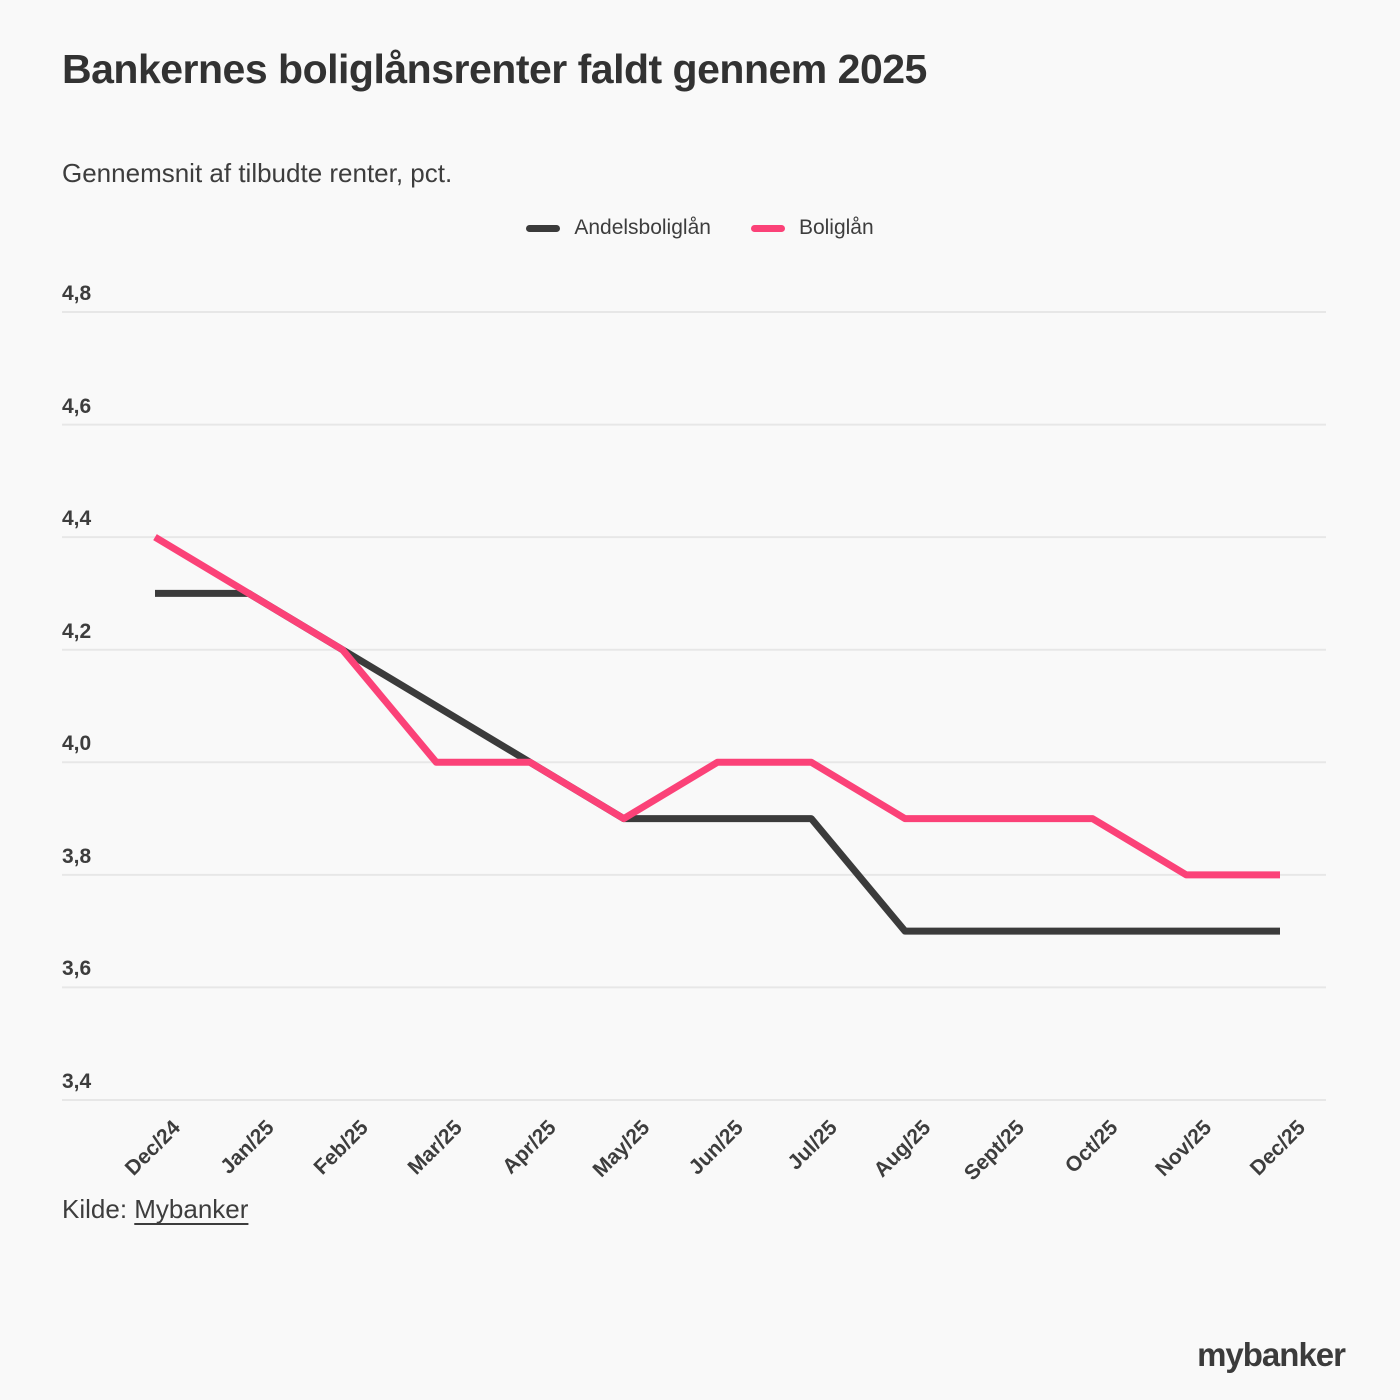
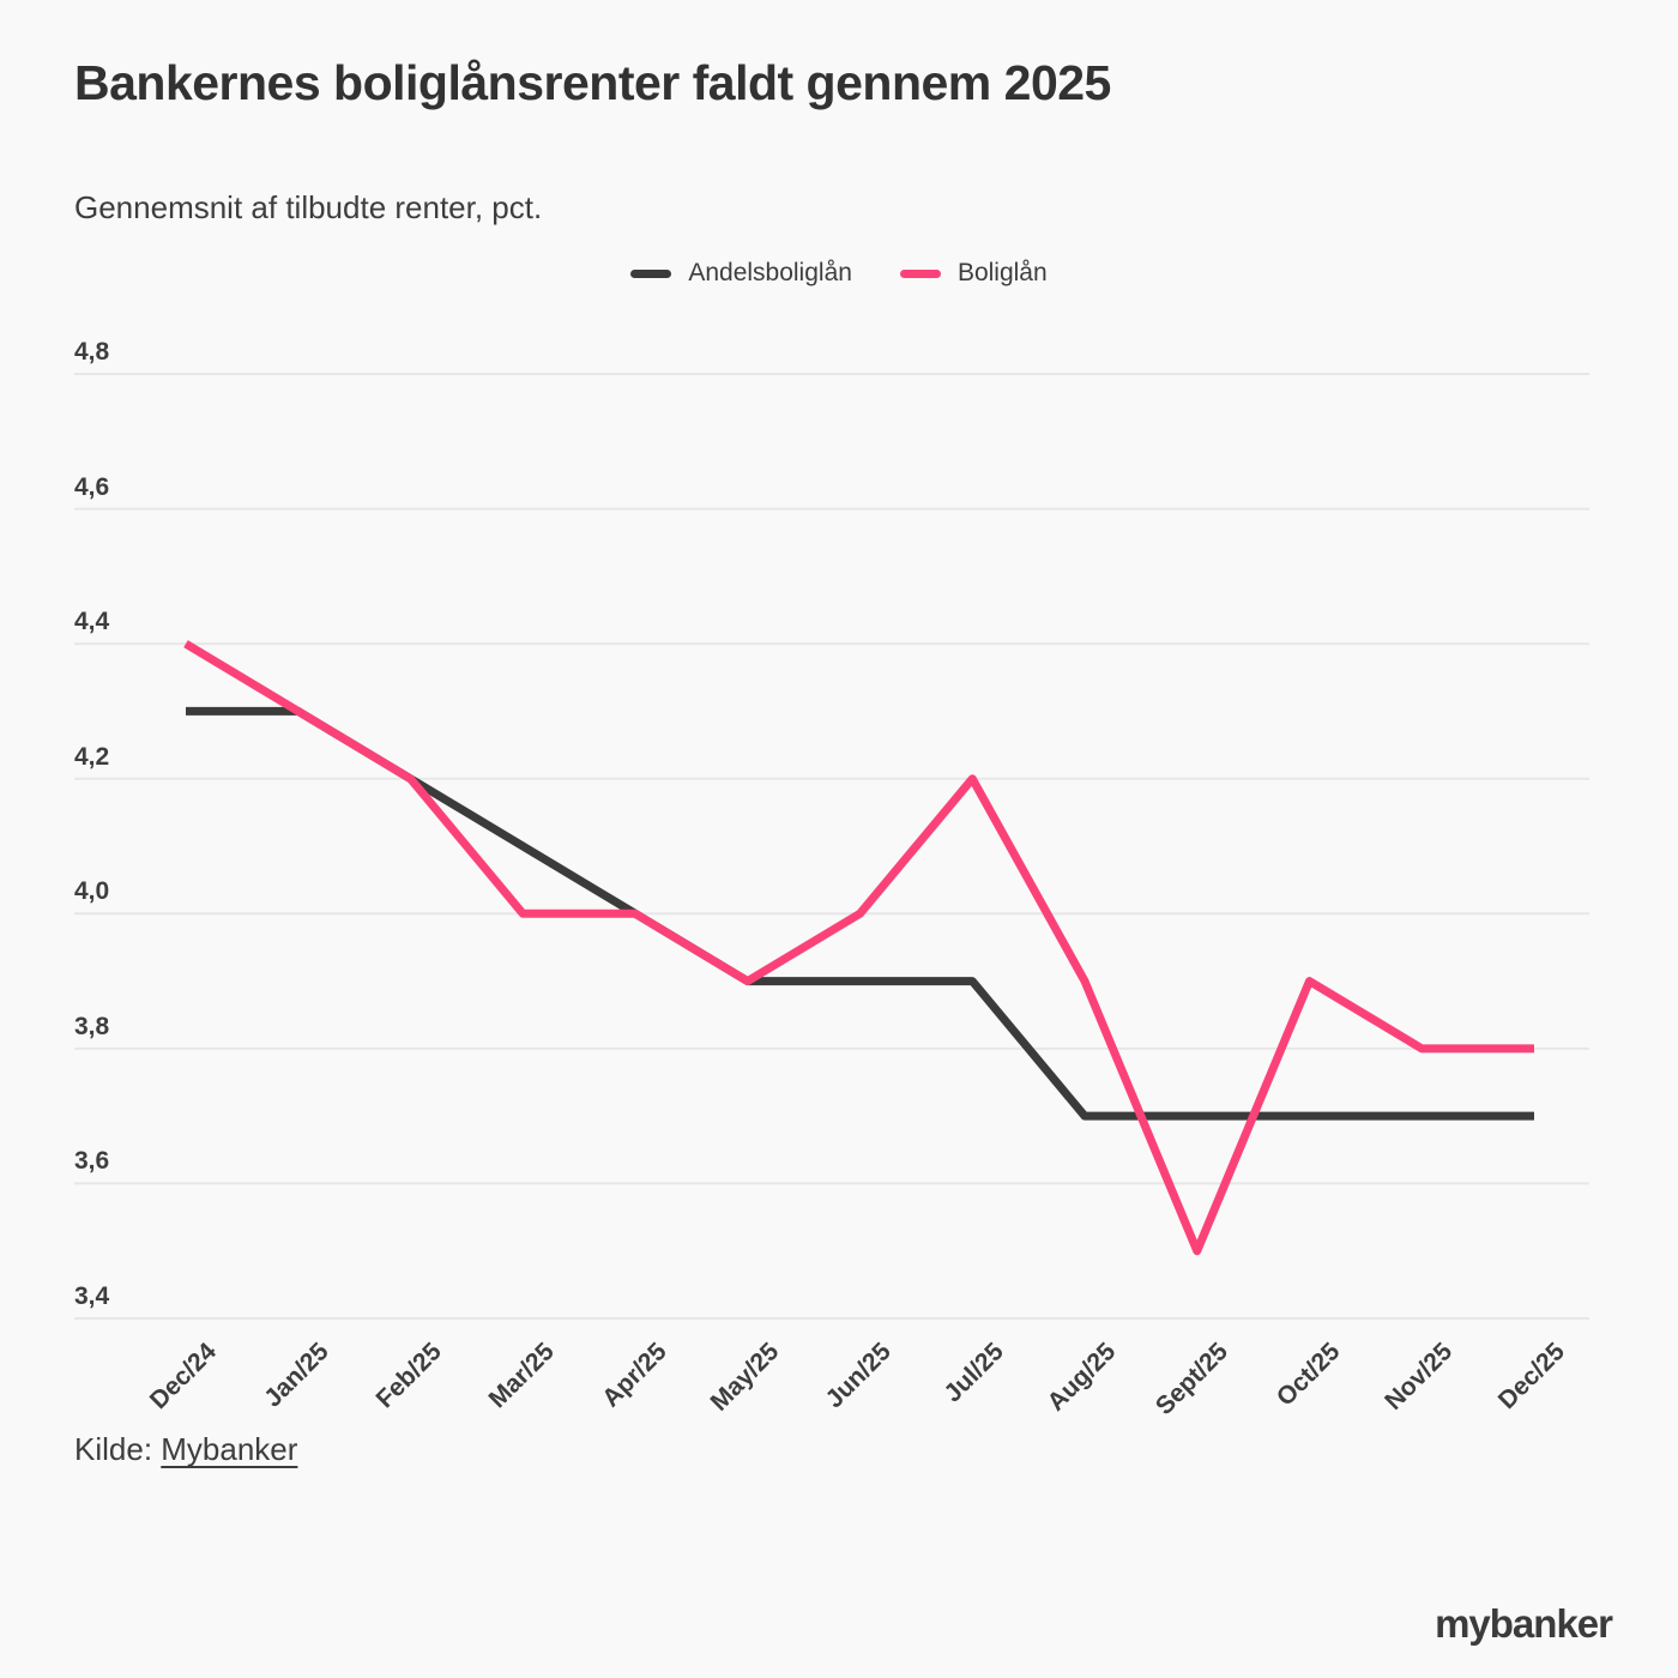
Boliglån/Jul/25: 4,0 -> 4,2
Boliglån/Sept/25: 3,9 -> 3,5
